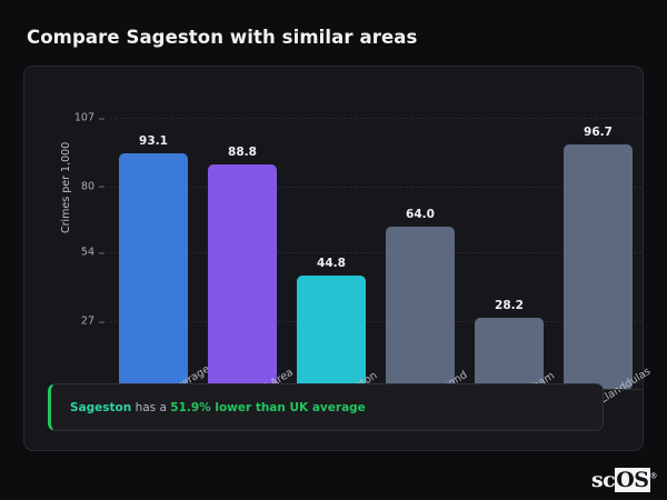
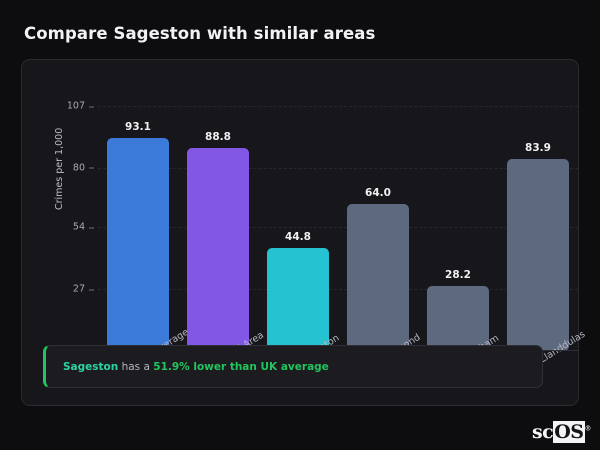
Llanddulas: 96.7 -> 83.9
